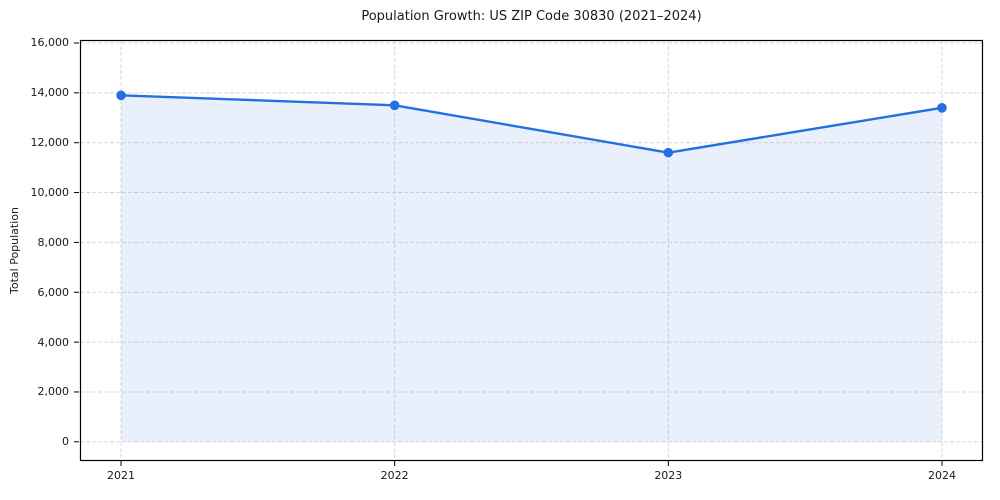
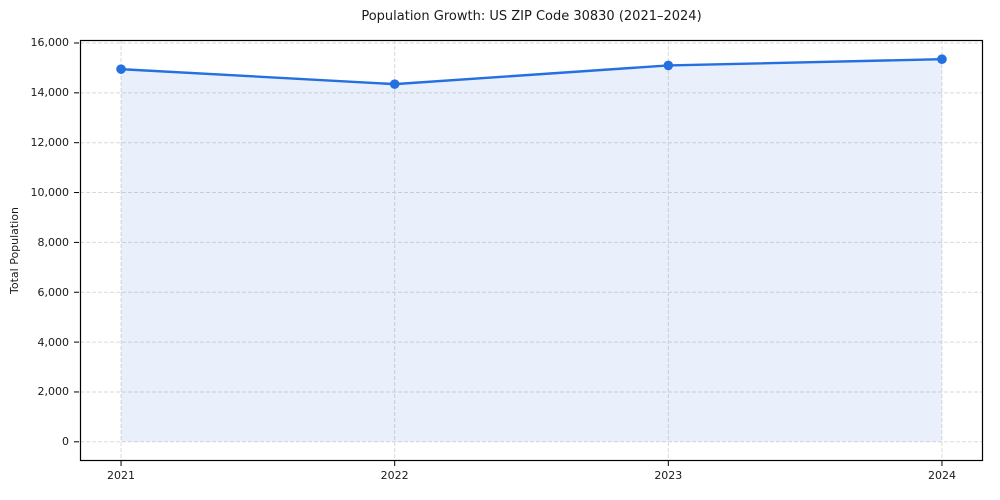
2021: 13900 -> 15000
2022: 13500 -> 14400
2023: 11600 -> 15100
2024: 13400 -> 15400
